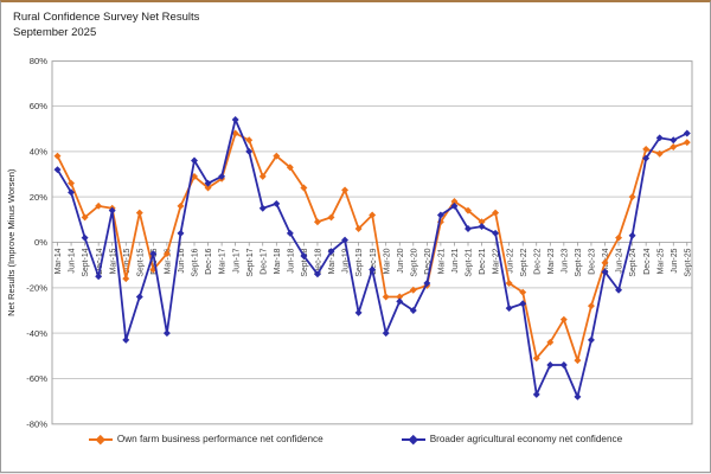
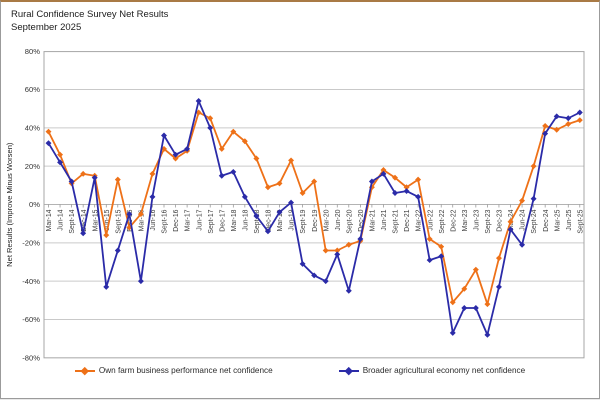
Broader agricultural economy net confidence/Sept-14: 2% -> 12%
Broader agricultural economy net confidence/Dec-19: -12% -> -37%
Broader agricultural economy net confidence/Sept-20: -30% -> -45%
